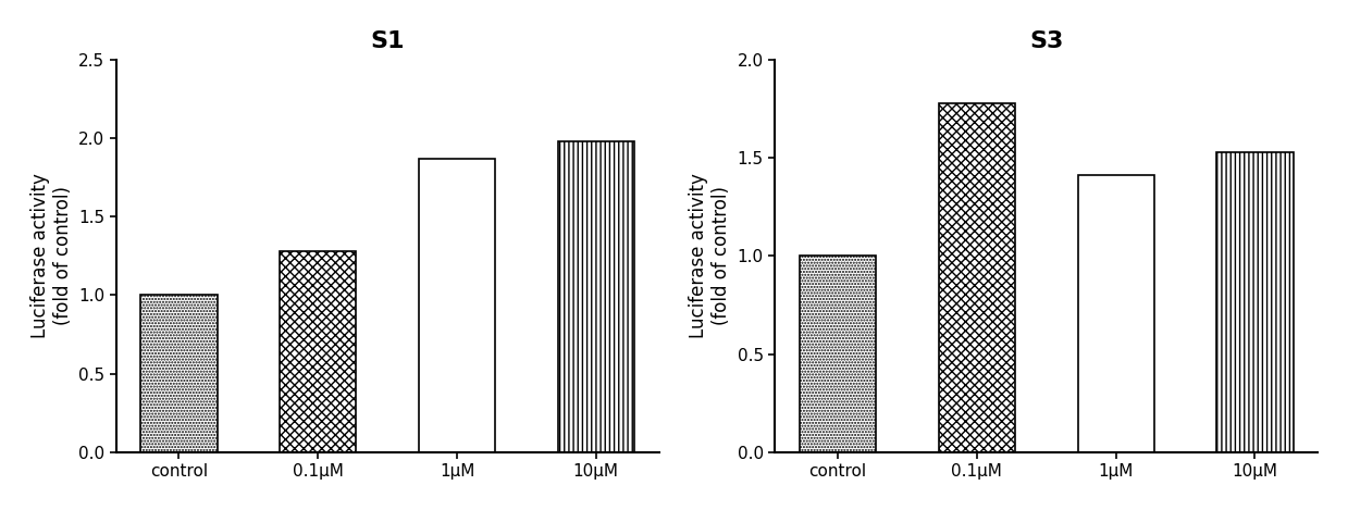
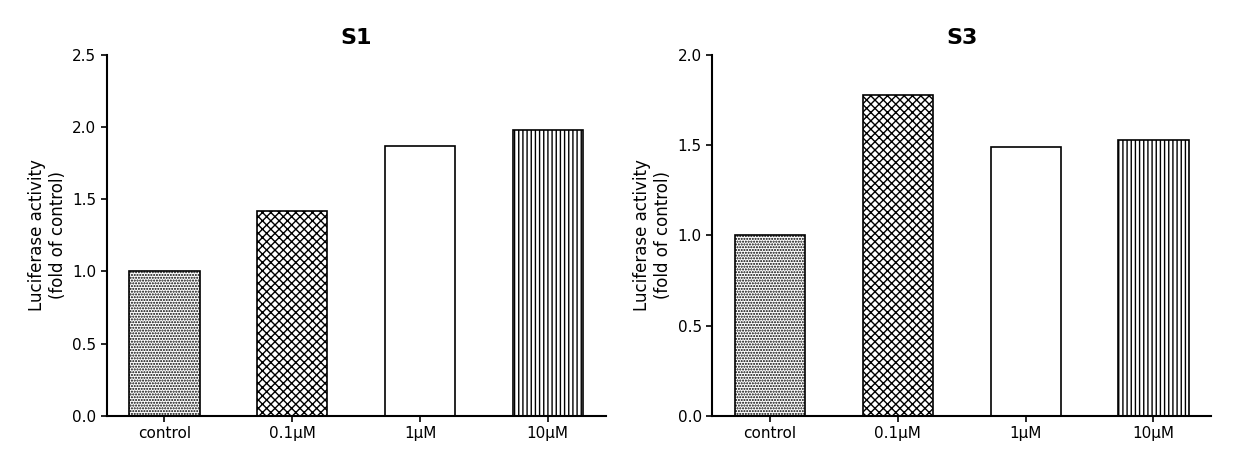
S1/0.1μM: 1.28 -> 1.42
S3/1μM: 1.41 -> 1.49
